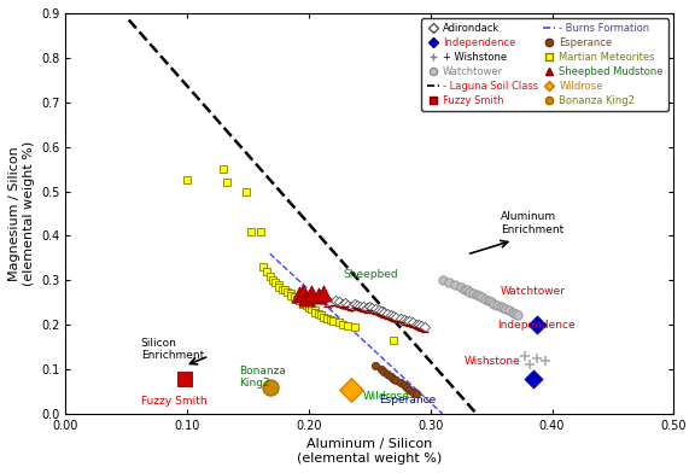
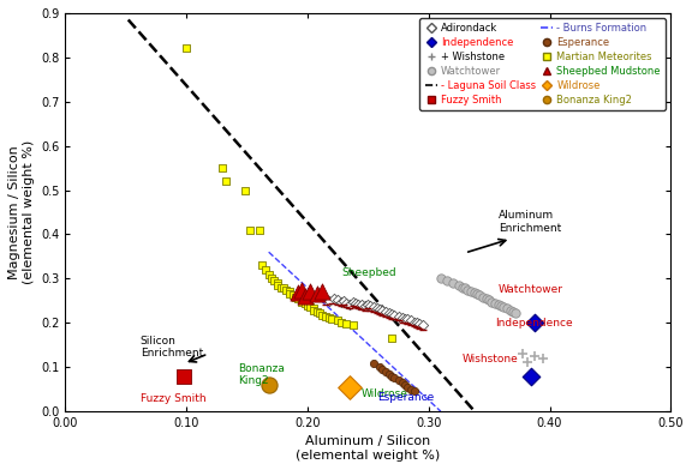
Martian Meteorites/0.10: 0.525 -> 0.820
